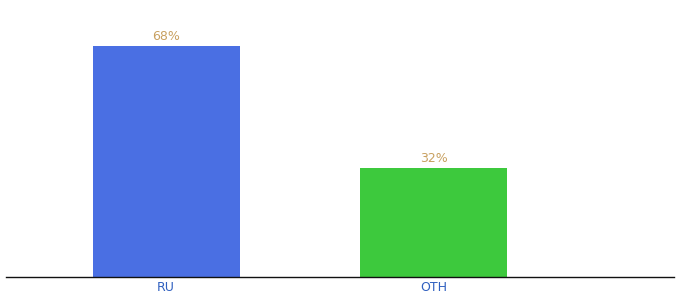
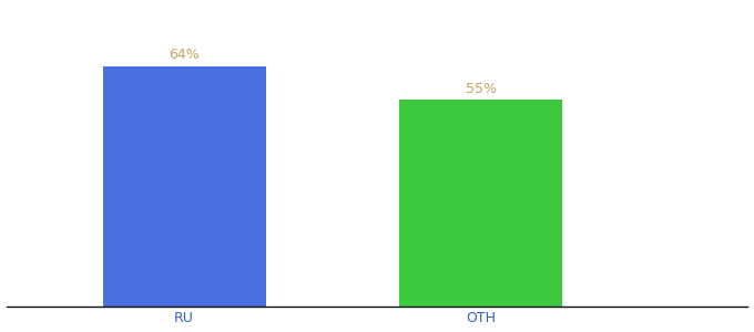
RU: 68% -> 64%
OTH: 32% -> 55%
